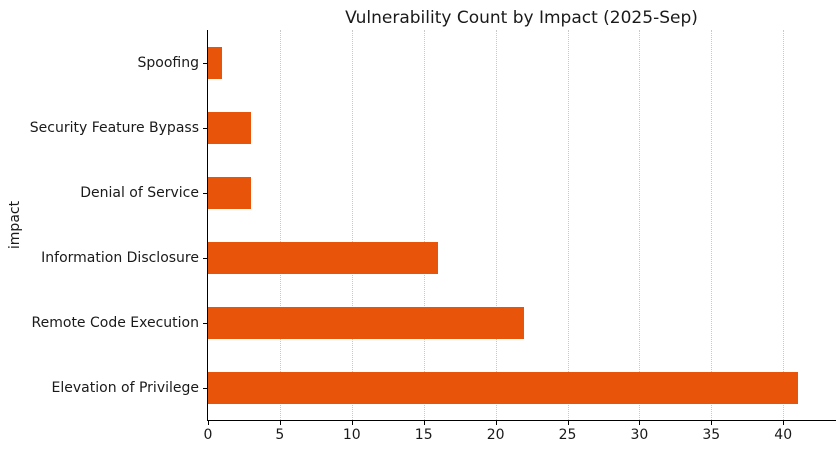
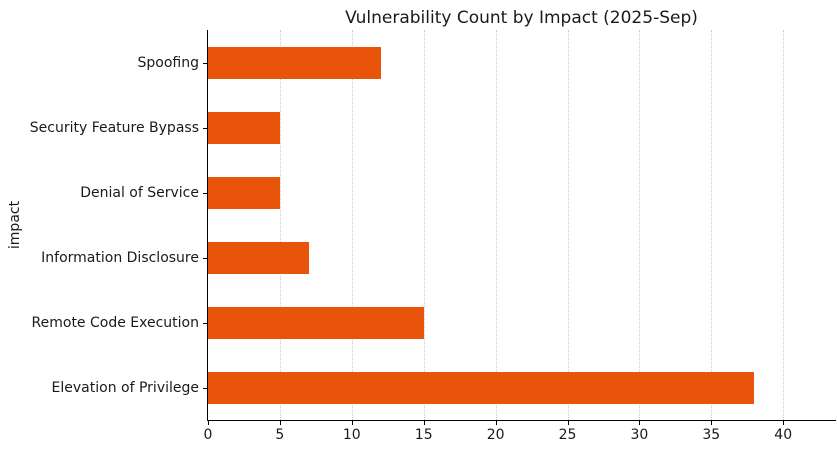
Spoofing: 1 -> 12
Security Feature Bypass: 3 -> 5
Denial of Service: 3 -> 5
Information Disclosure: 16 -> 7
Remote Code Execution: 22 -> 15
Elevation of Privilege: 41 -> 38
